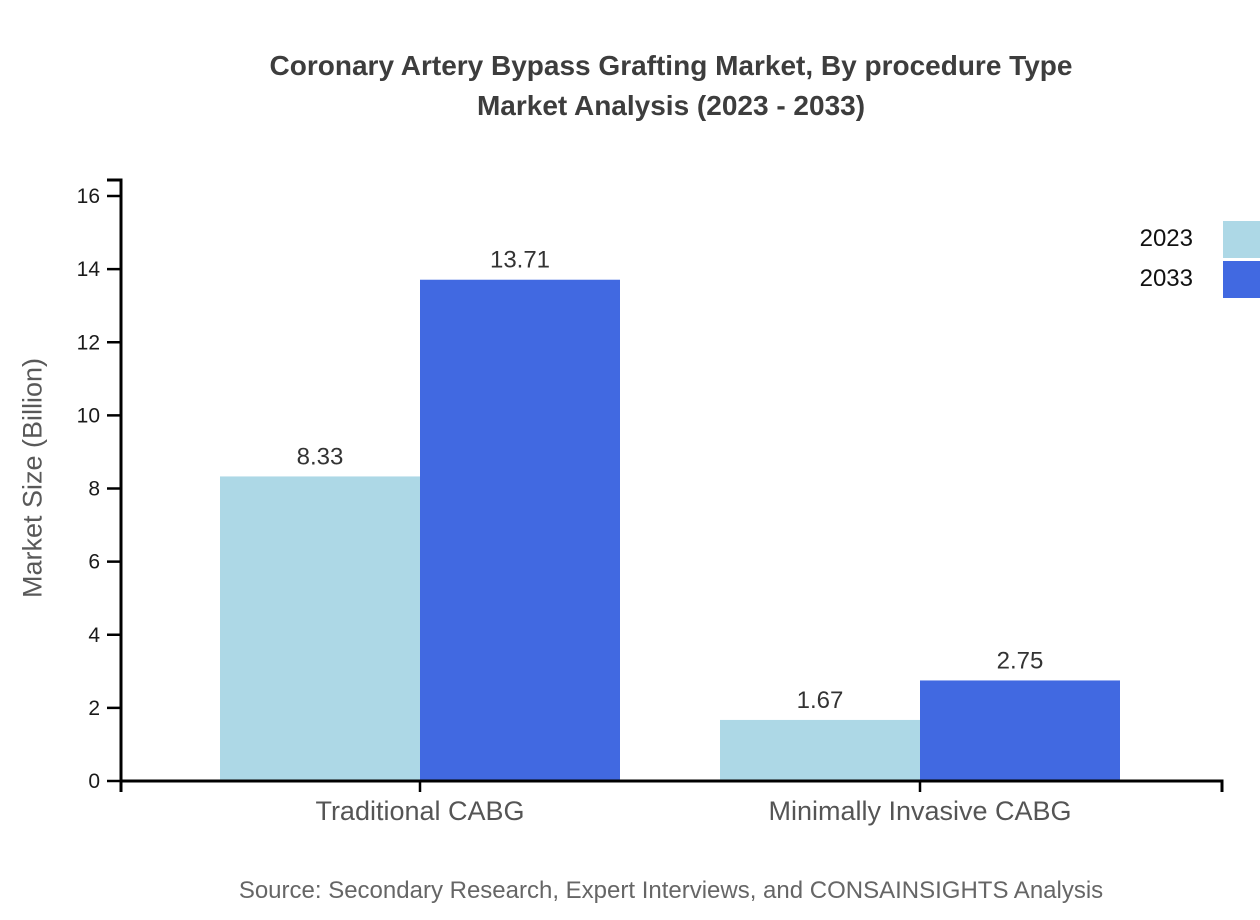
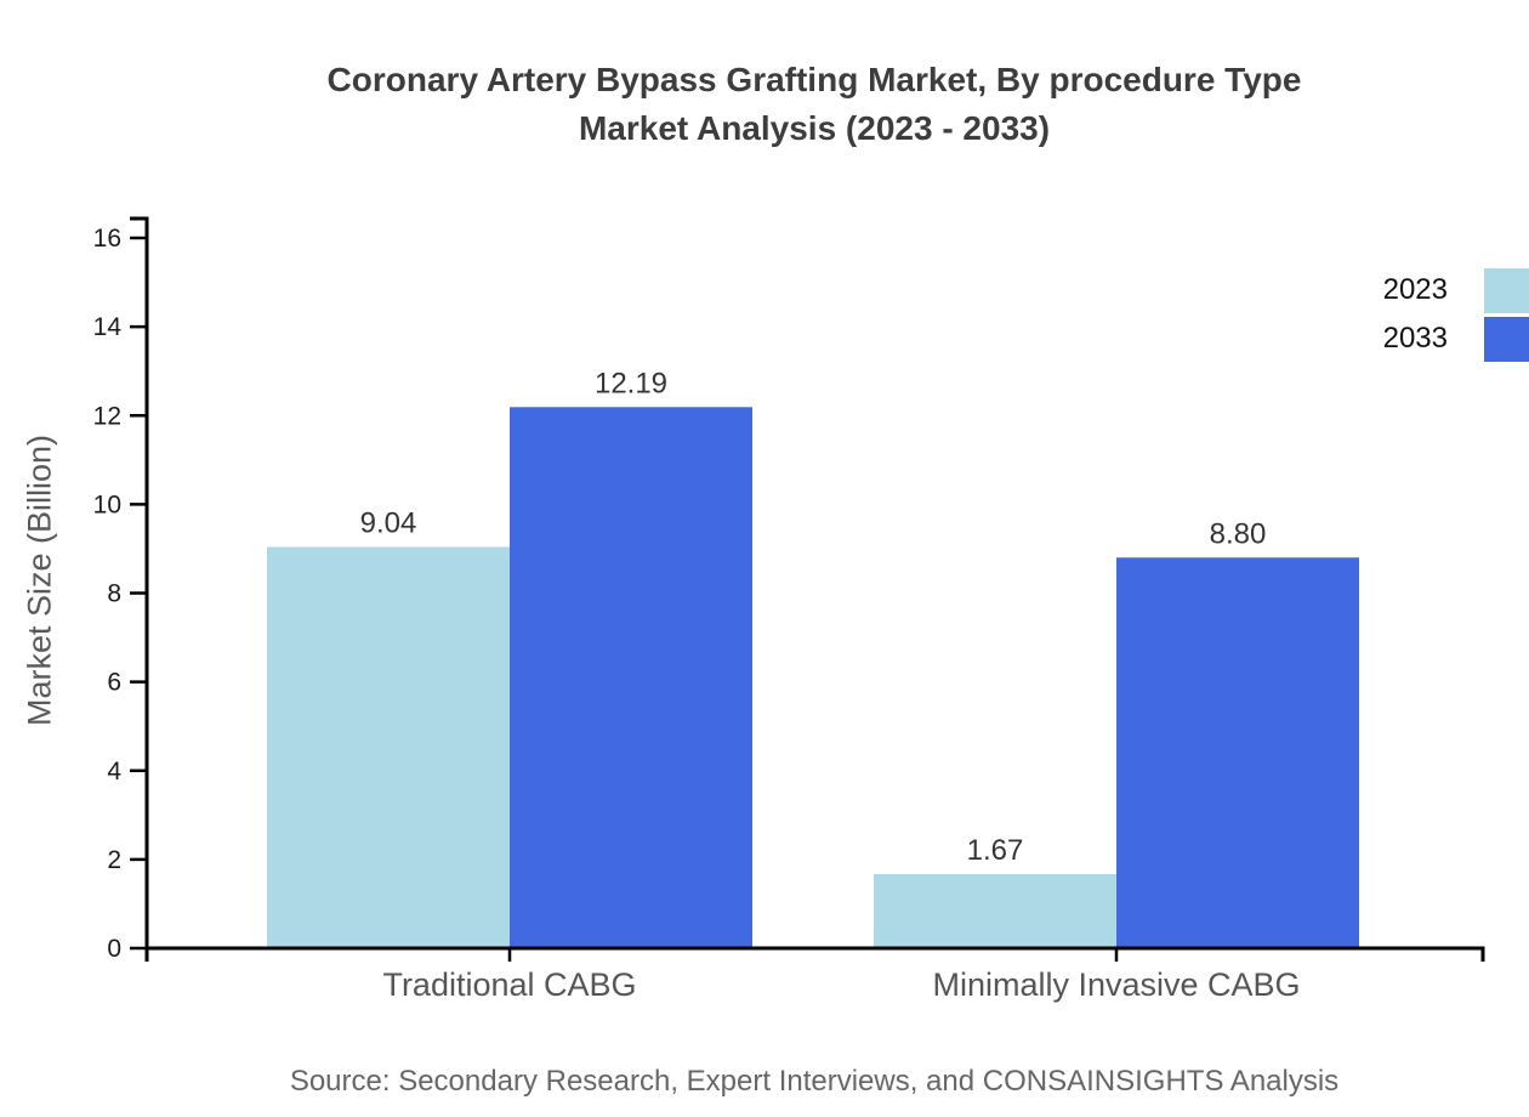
2023/Traditional CABG: 8.33 -> 9.04
2033/Traditional CABG: 13.71 -> 12.19
2033/Minimally Invasive CABG: 2.75 -> 8.80
